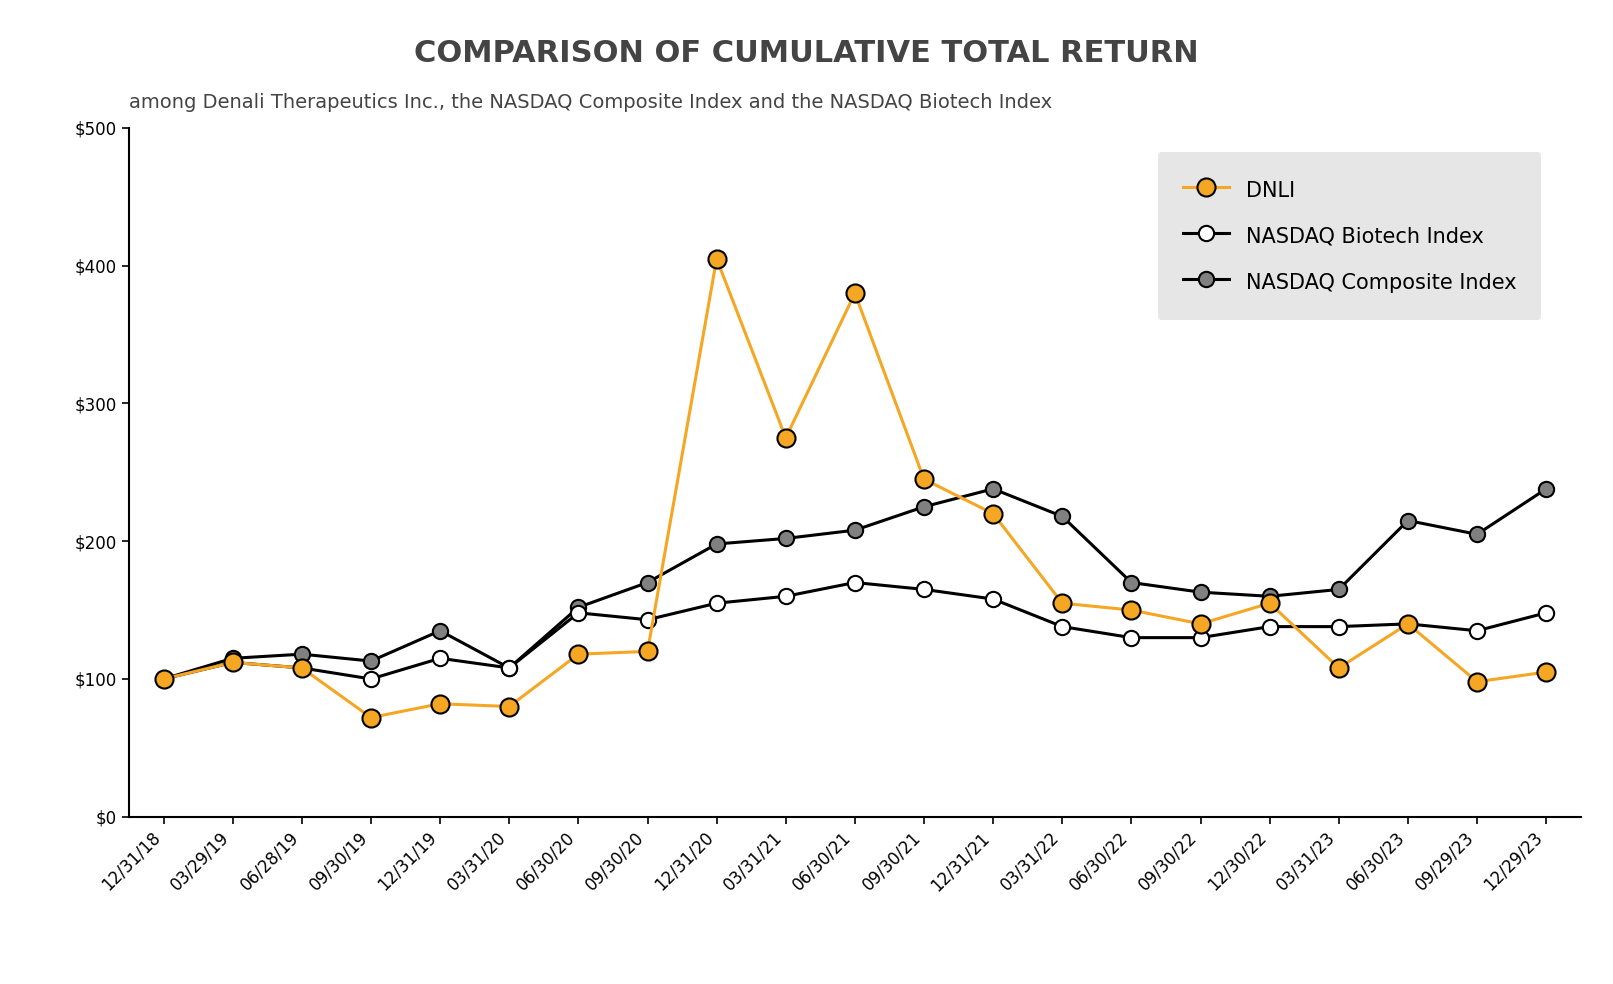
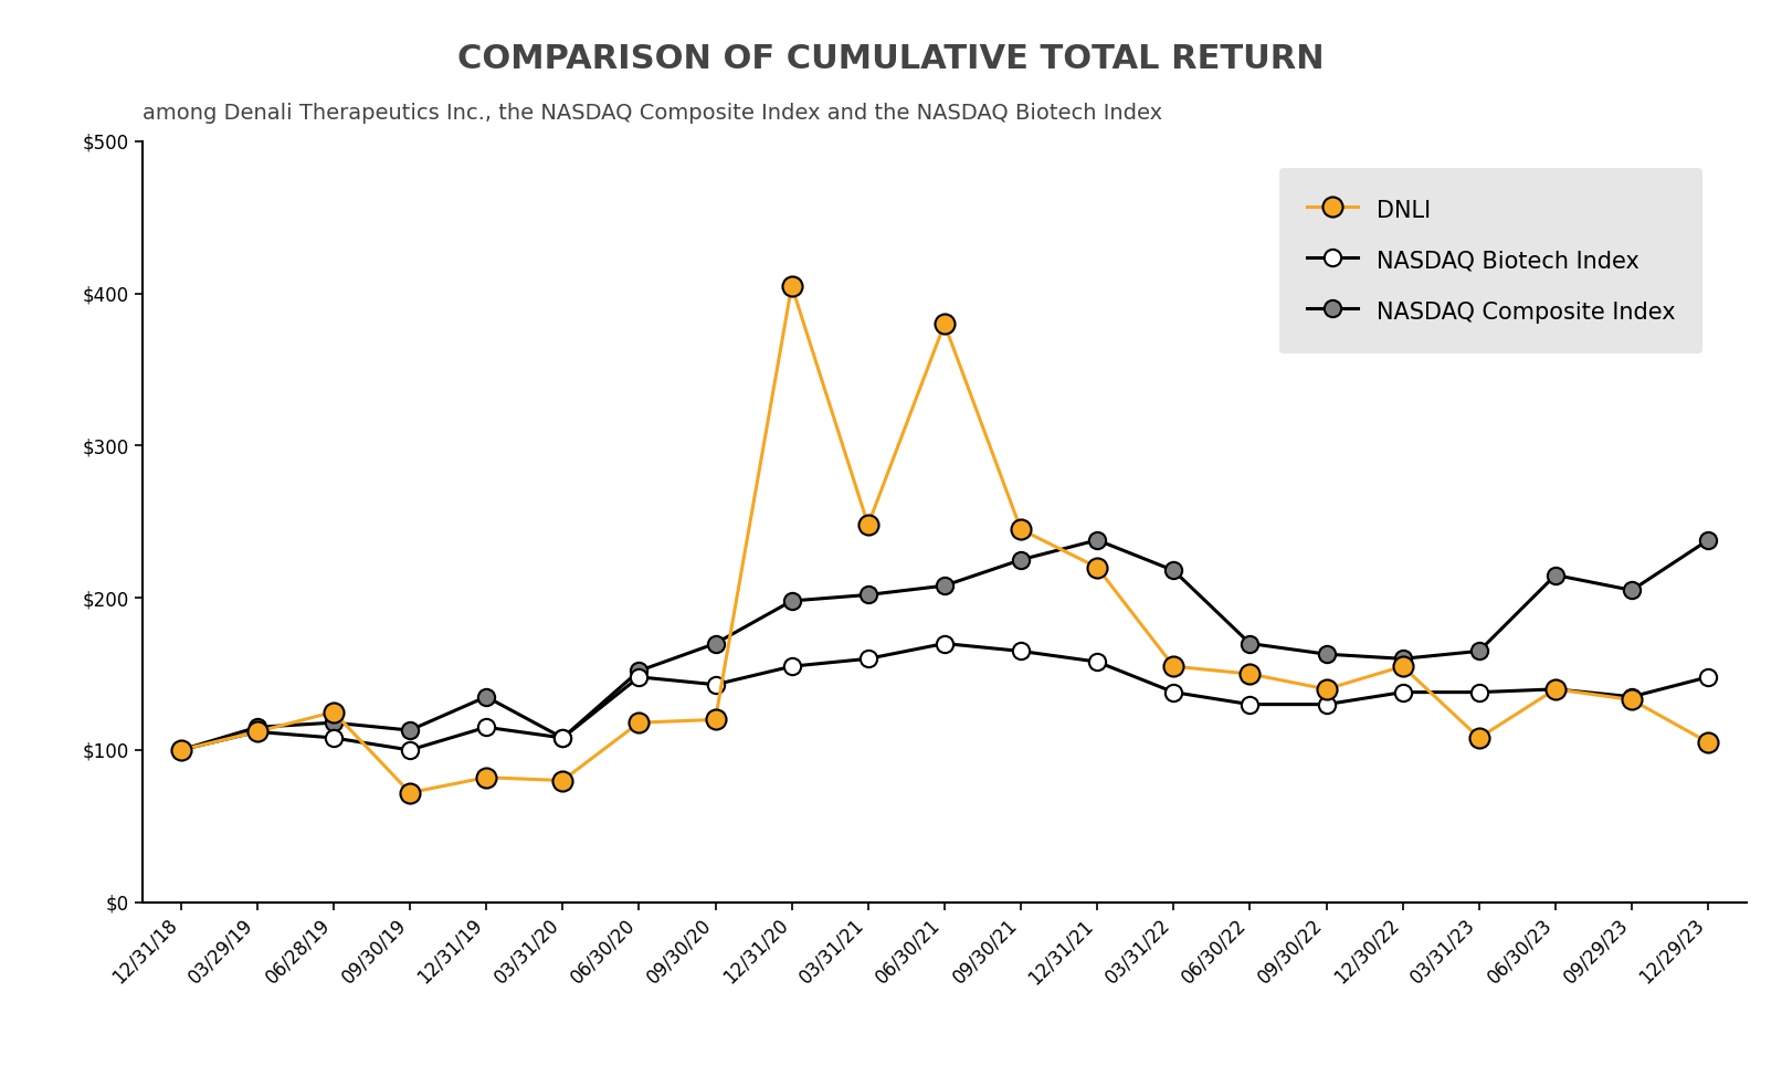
DNLI/06/28/19: $108 -> $125
DNLI/03/31/21: $275 -> $248
DNLI/09/29/23: $98 -> $133
